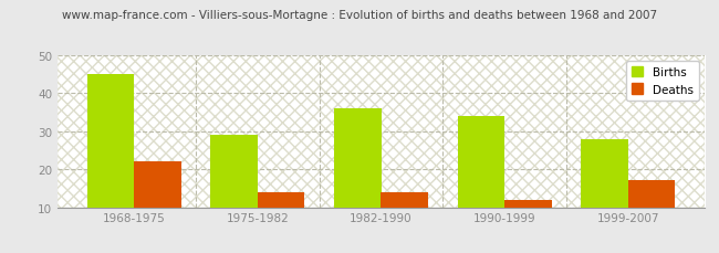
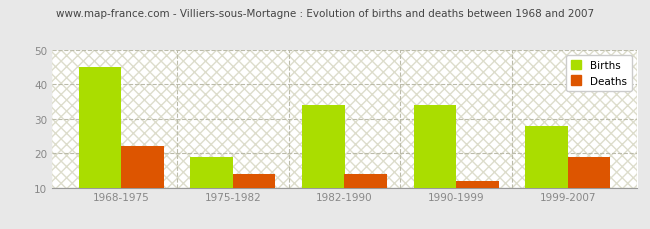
Births/1975-1982: 29 -> 19
Births/1982-1990: 36 -> 34
Deaths/1999-2007: 17 -> 19
